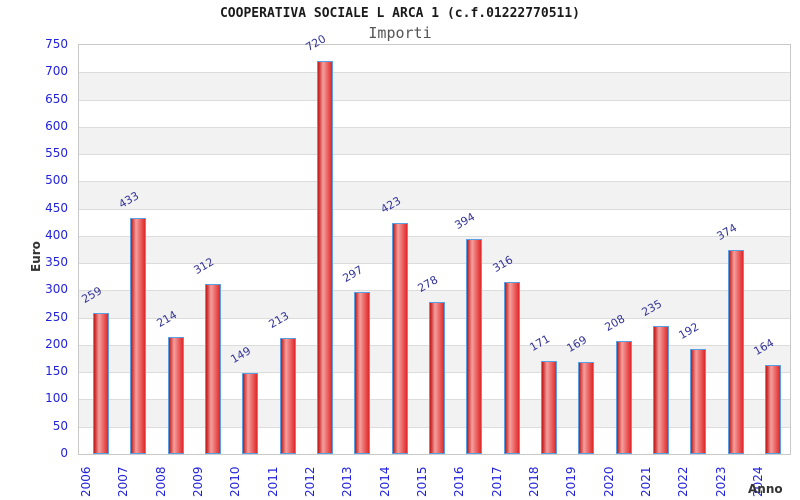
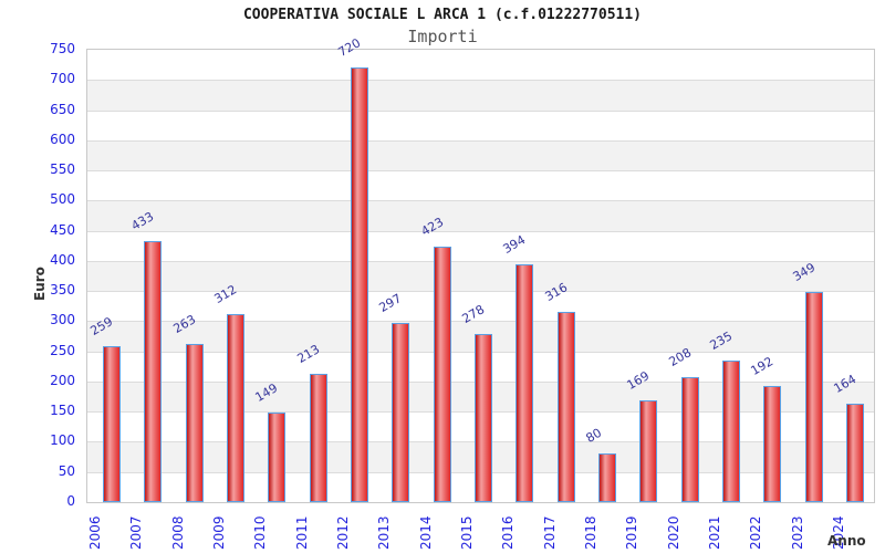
2008: 214 -> 263
2018: 171 -> 80
2023: 374 -> 349
